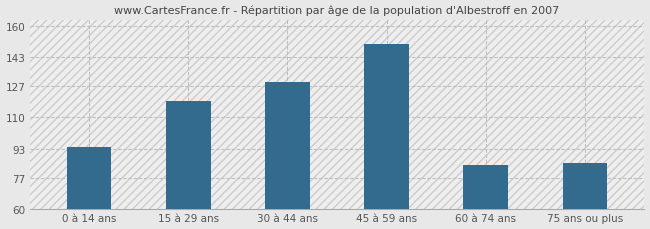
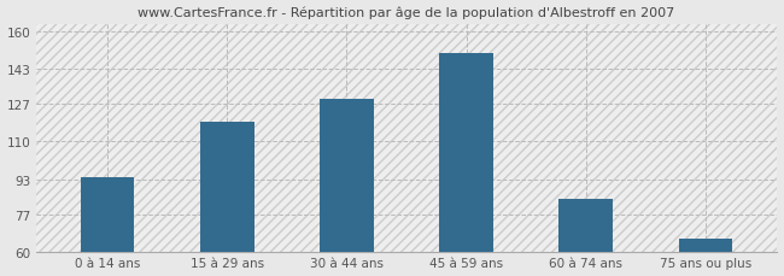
75 ans ou plus: 85 -> 66
